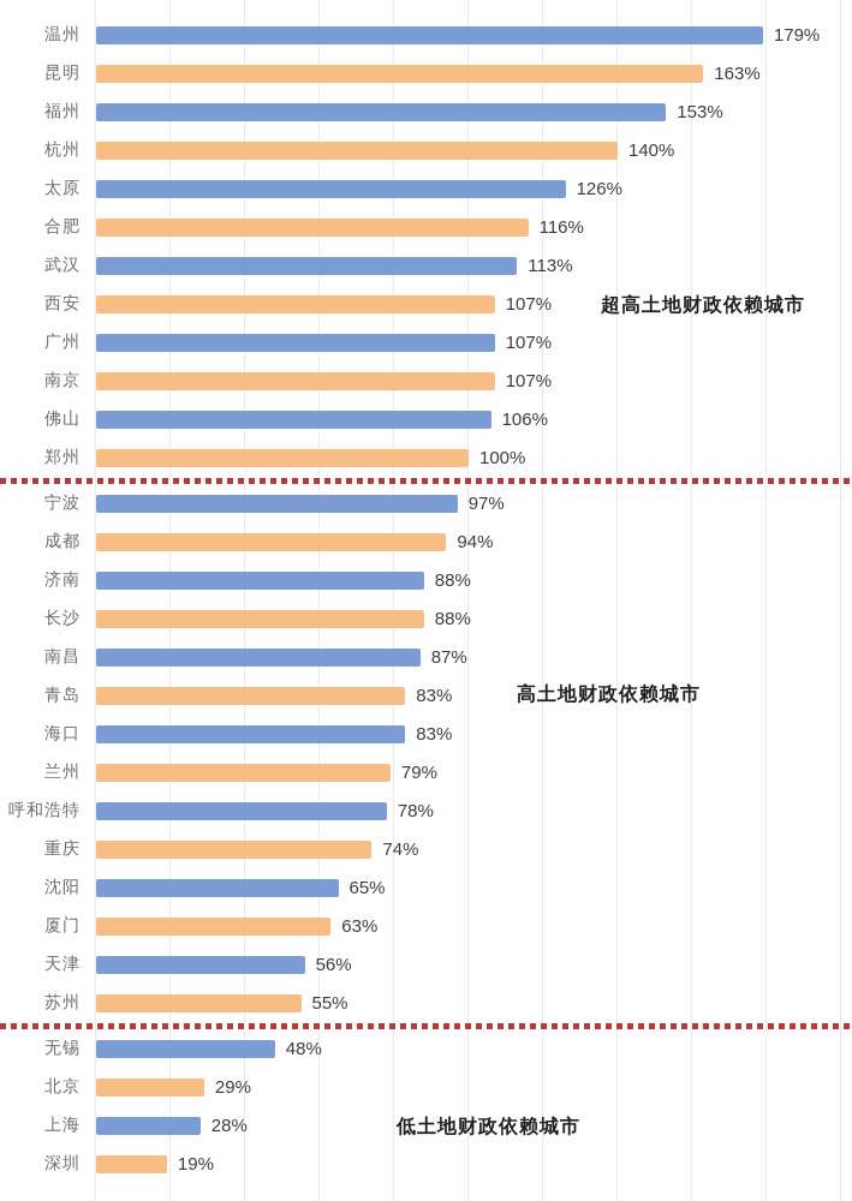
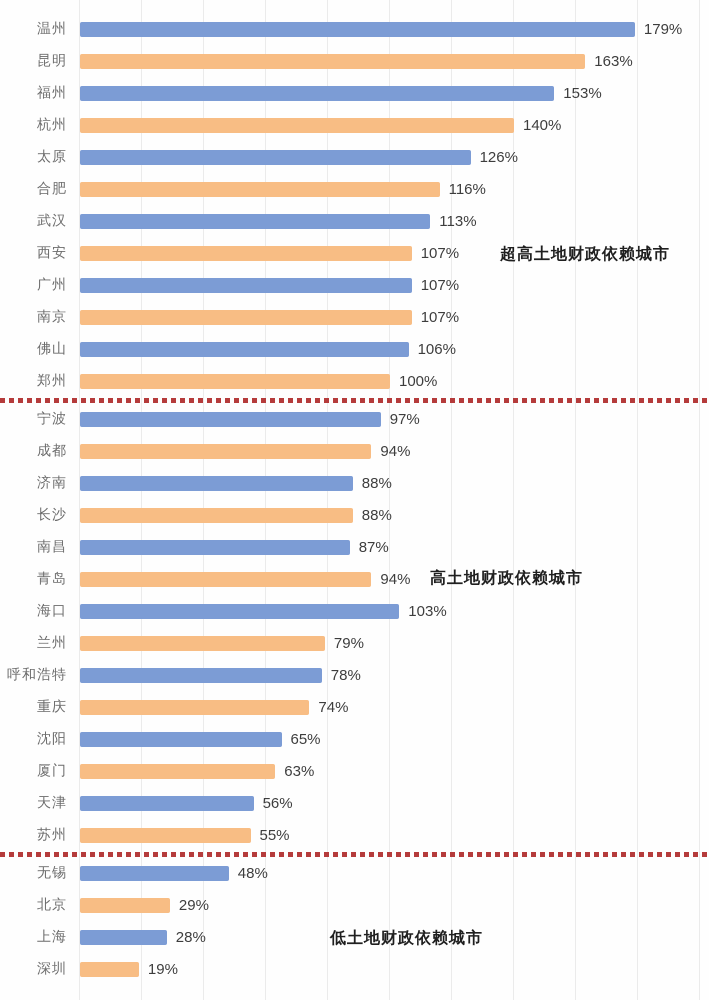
青岛: 83% -> 94%
海口: 83% -> 103%
